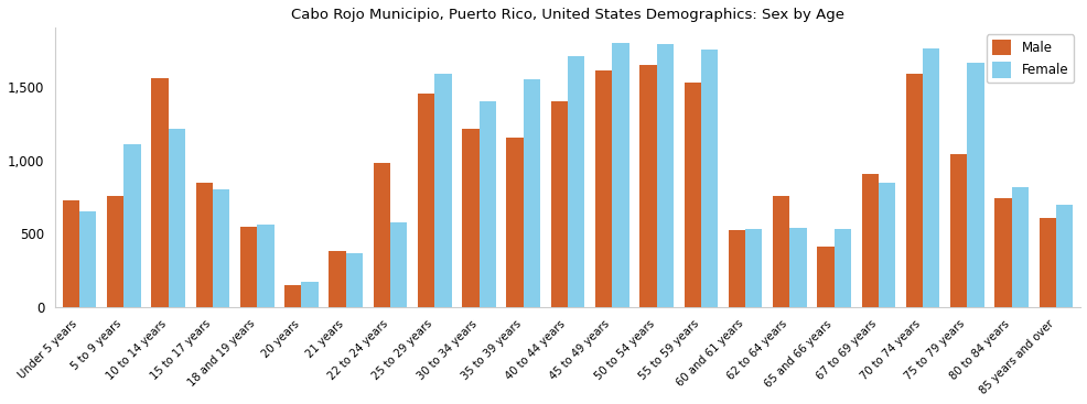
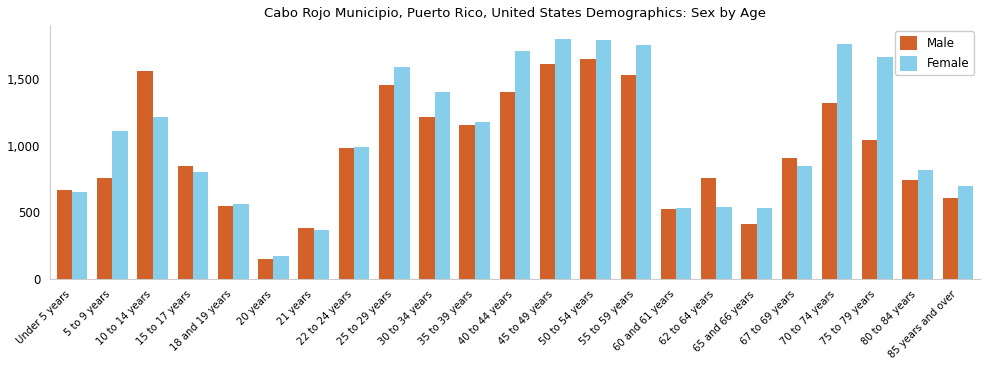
Male/Under 5 years: 730 -> 670
Female/22 to 24 years: 580 -> 990
Female/35 to 39 years: 1,550 -> 1,180
Male/70 to 74 years: 1,590 -> 1,320
